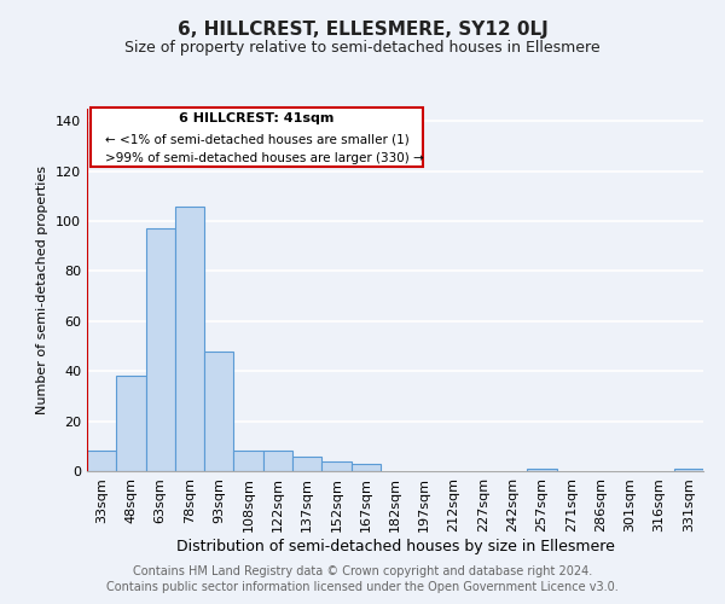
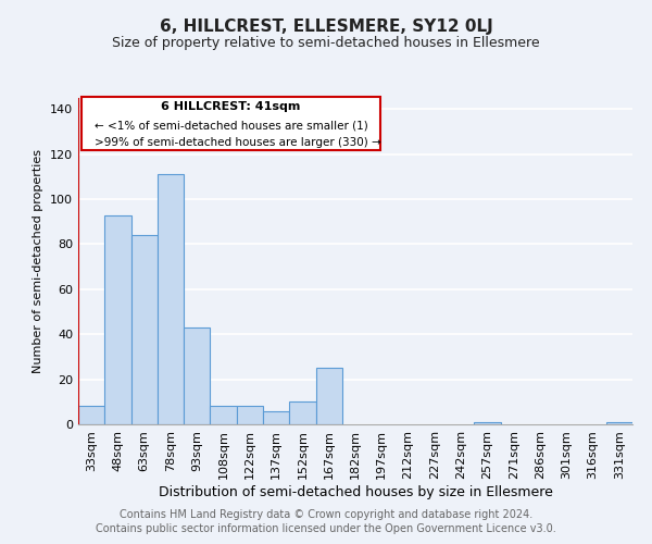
48sqm: 38 -> 93
63sqm: 97 -> 84
78sqm: 106 -> 111
93sqm: 48 -> 43
152sqm: 4 -> 10
167sqm: 3 -> 25
